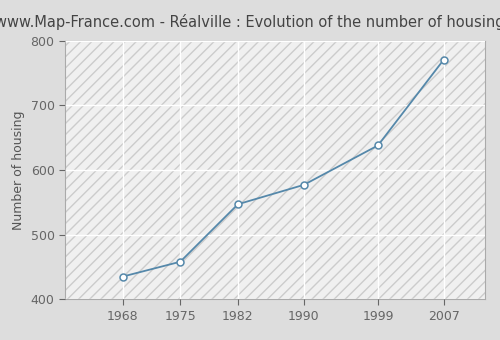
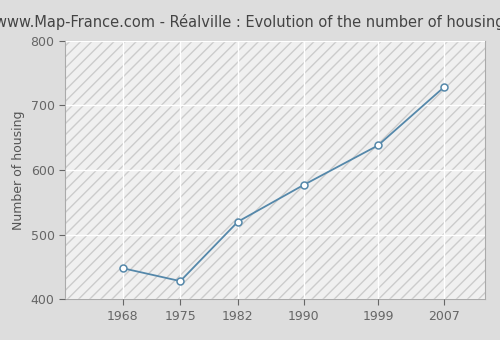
1968: 435 -> 448
1975: 458 -> 428
1982: 547 -> 520
2007: 771 -> 728
